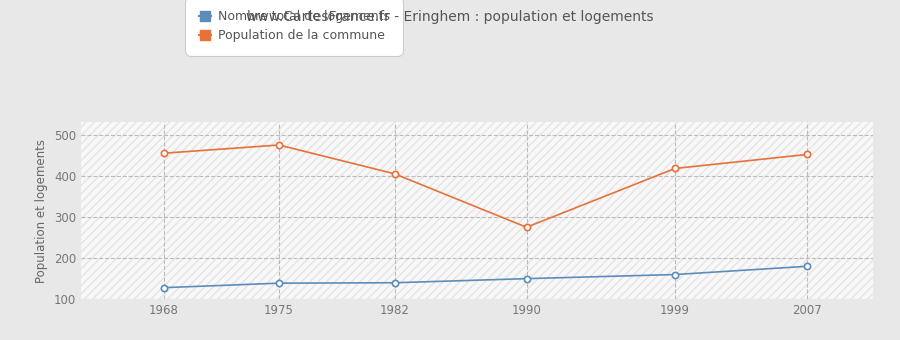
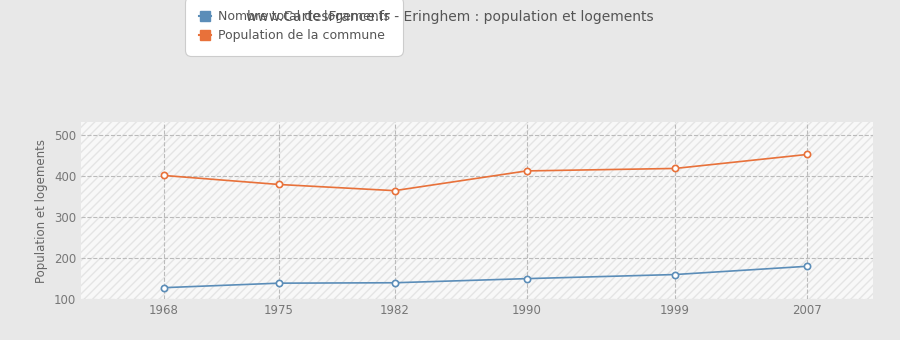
Population de la commune/1968: 455 -> 401
Population de la commune/1975: 475 -> 379
Population de la commune/1982: 405 -> 364
Population de la commune/1990: 275 -> 412
